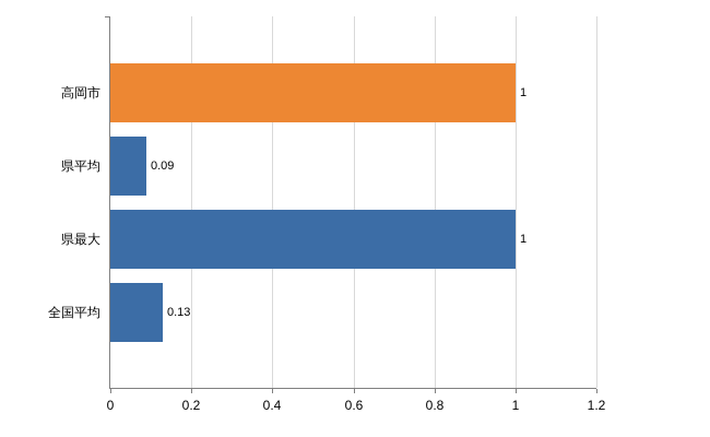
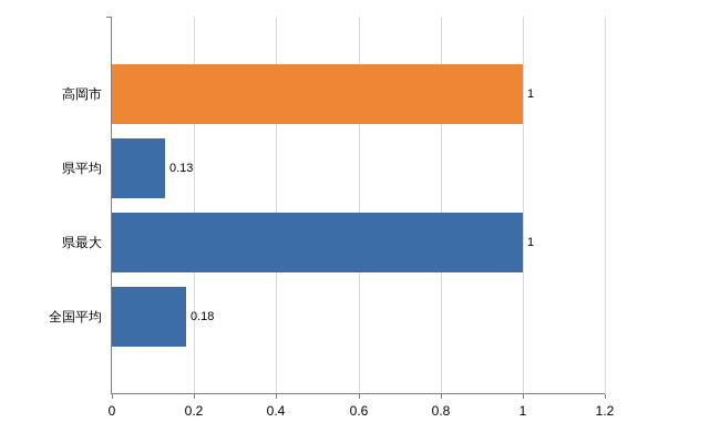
県平均: 0.09 -> 0.13
全国平均: 0.13 -> 0.18
